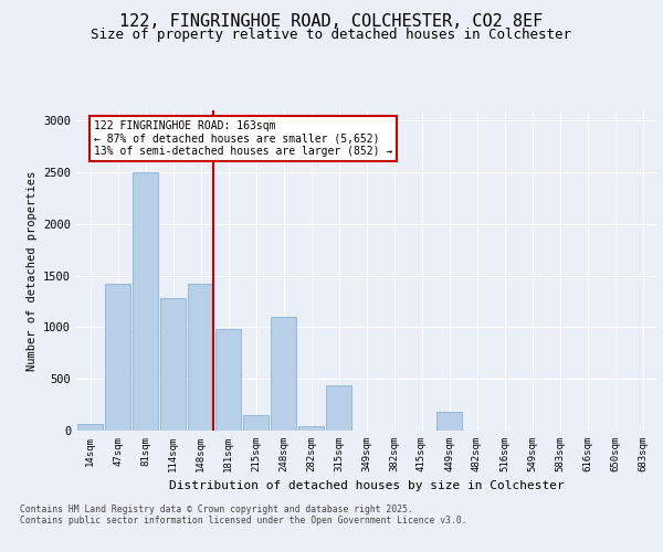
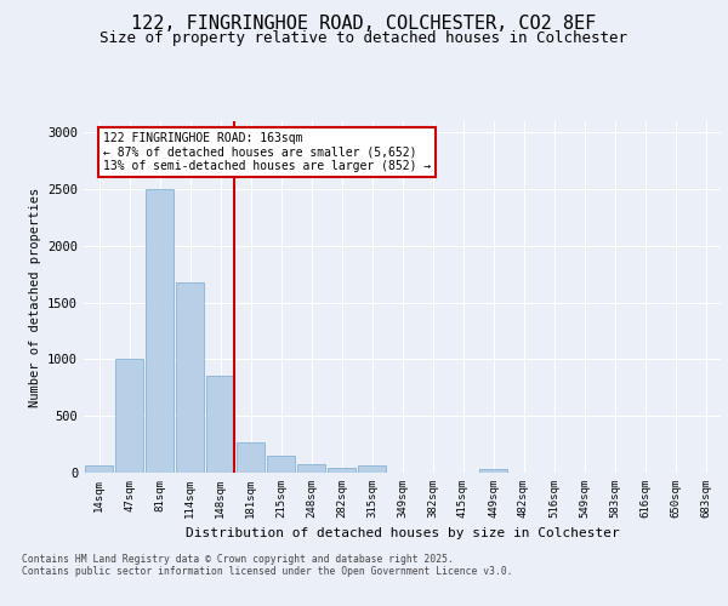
47sqm: 1420 -> 1000
114sqm: 1280 -> 1680
148sqm: 1420 -> 850
181sqm: 980 -> 270
248sqm: 1100 -> 70
315sqm: 440 -> 60
449sqm: 180 -> 30
